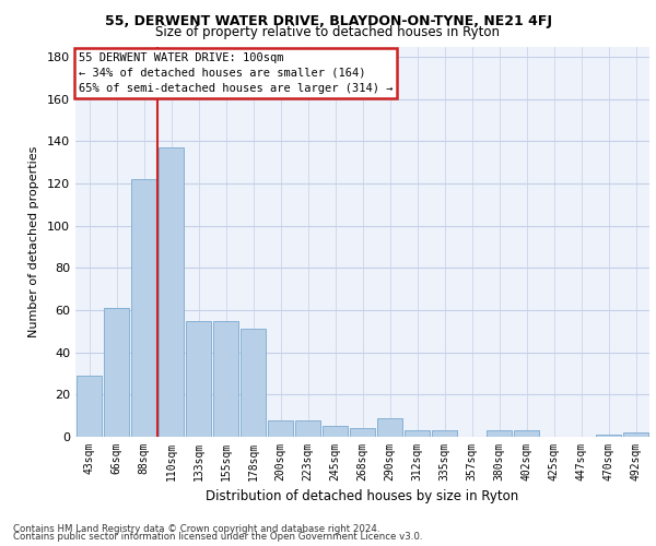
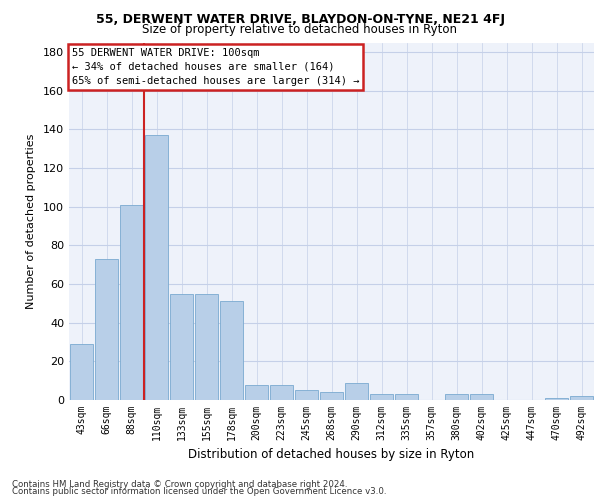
66sqm: 61 -> 73
88sqm: 122 -> 101
